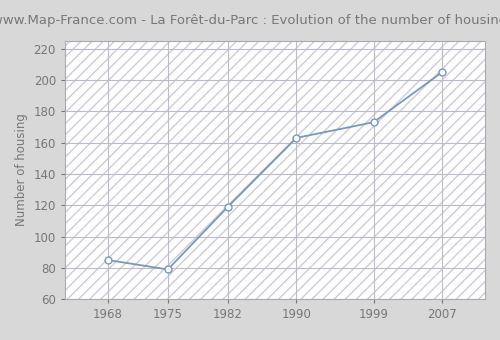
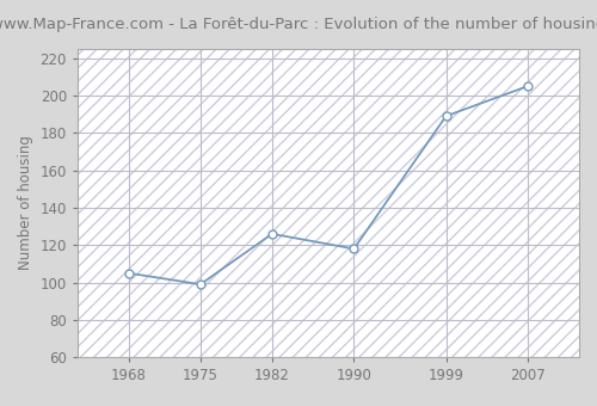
1968: 85 -> 105
1975: 79 -> 99
1982: 119 -> 126
1990: 163 -> 118
1999: 173 -> 189
